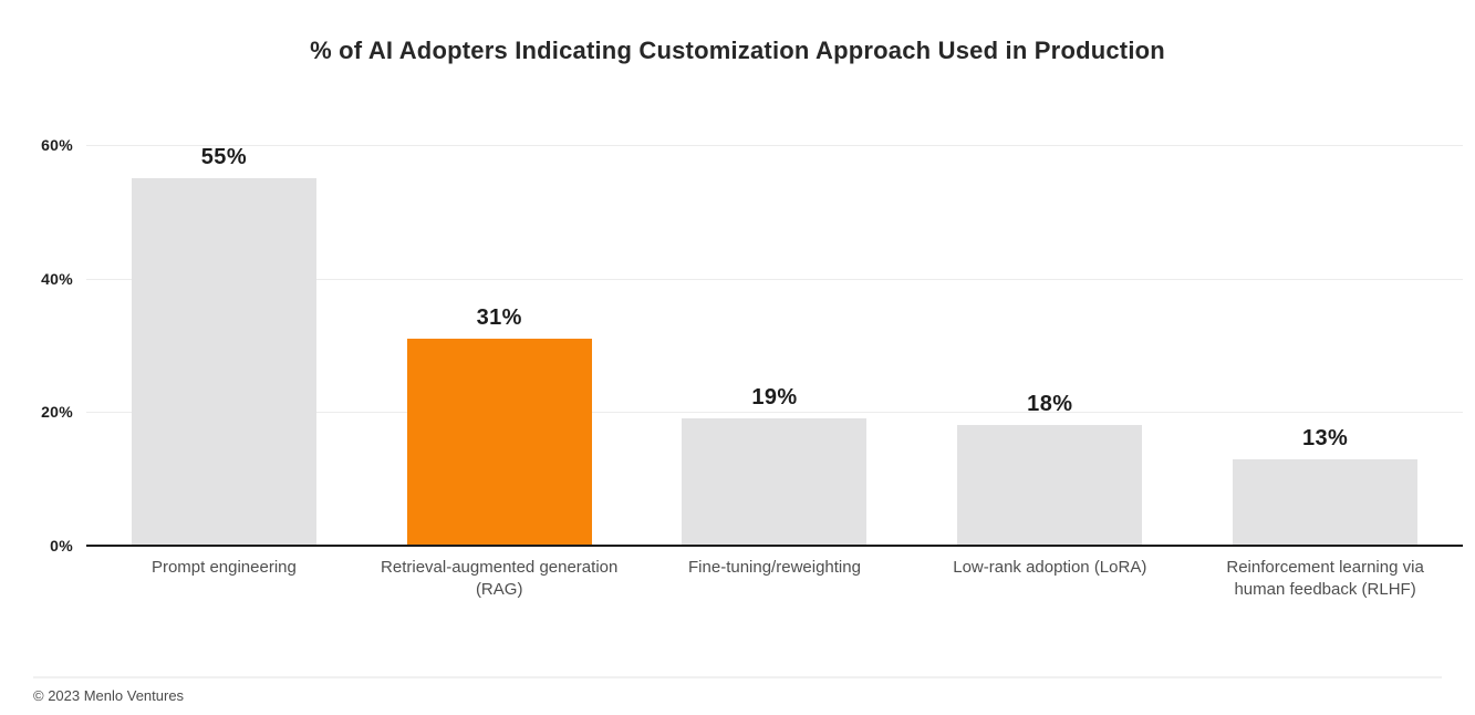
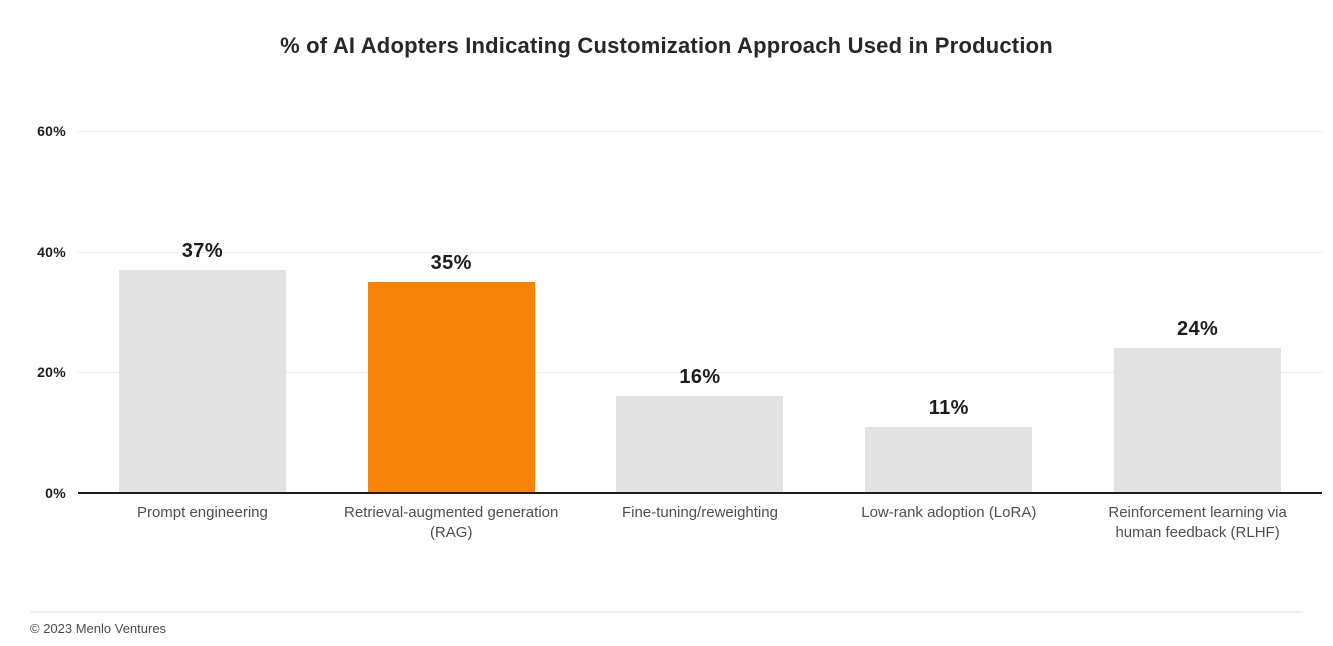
Prompt engineering: 55% -> 37%
Retrieval-augmented generation (RAG): 31% -> 35%
Fine-tuning/reweighting: 19% -> 16%
Low-rank adoption (LoRA): 18% -> 11%
Reinforcement learning via human feedback (RLHF): 13% -> 24%
